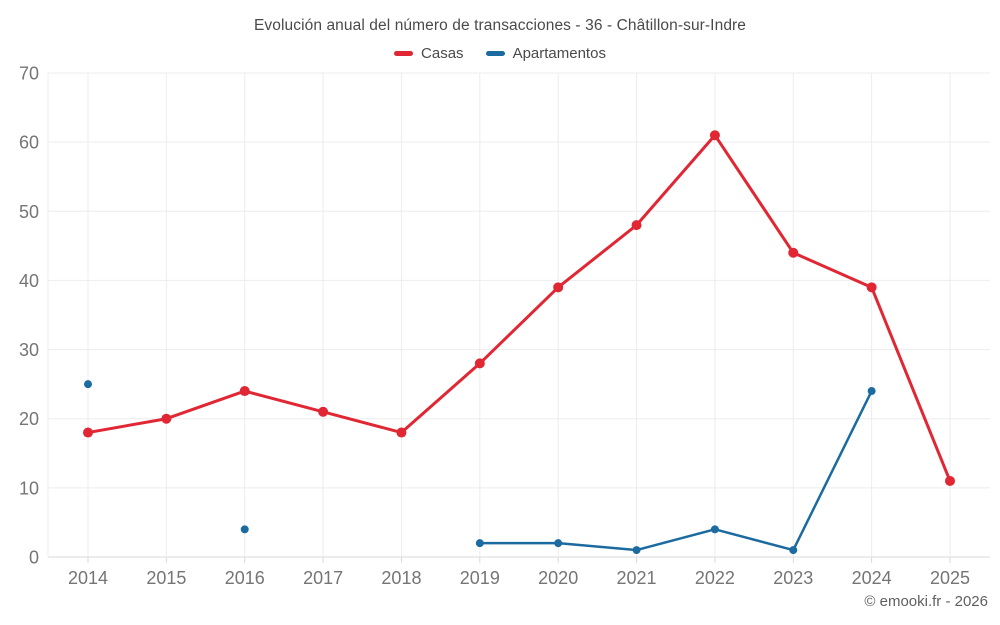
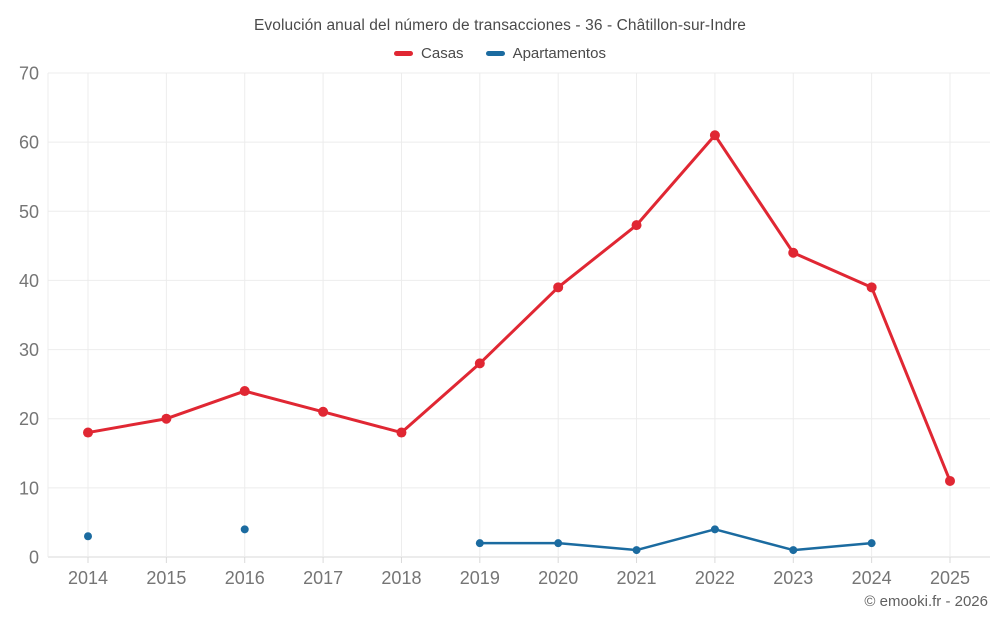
Apartamentos/2014: 25 -> 3
Apartamentos/2024: 24 -> 2
